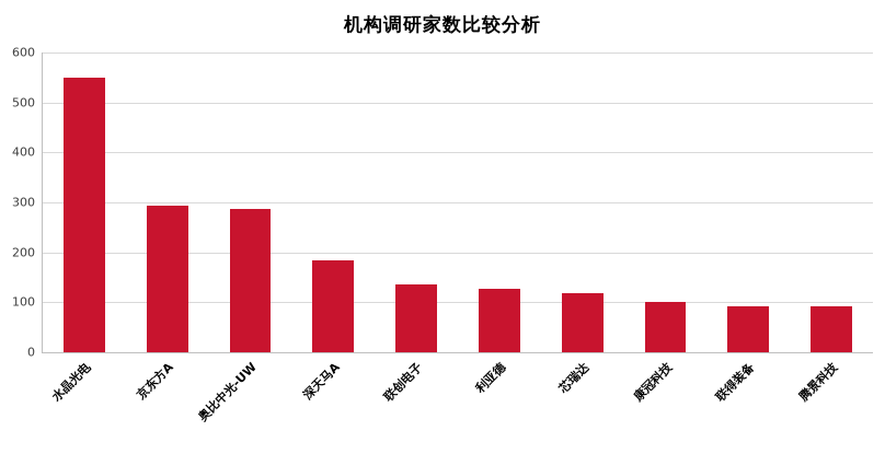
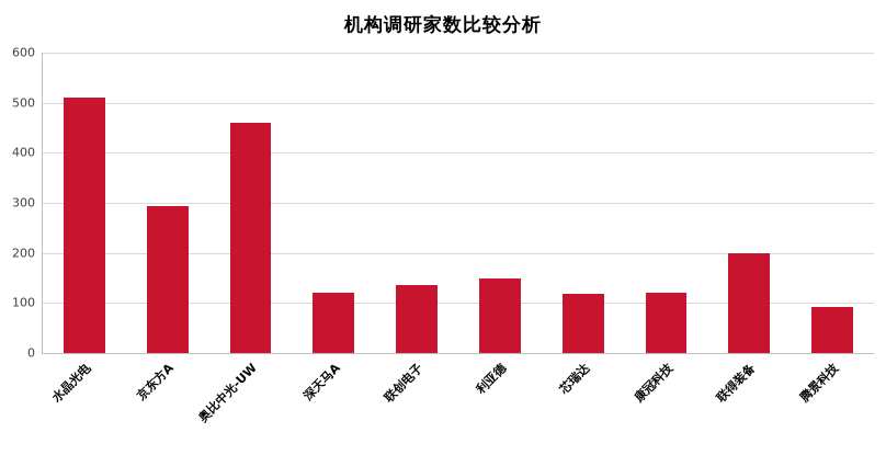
水晶光电: 550 -> 510
奥比中光-UW: 290 -> 460
深天马A: 180 -> 120
利亚德: 130 -> 150
康冠科技: 100 -> 120
联得装备: 90 -> 200
